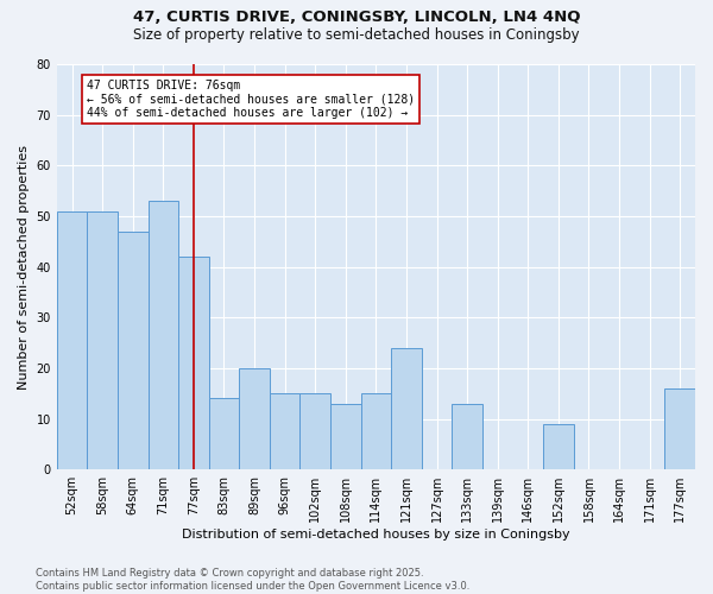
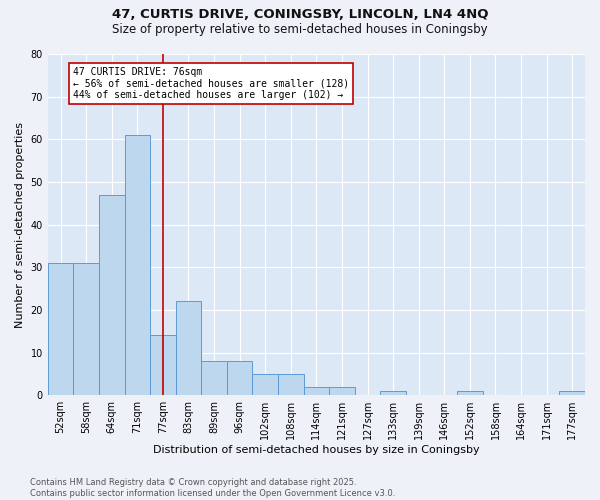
52sqm: 51 -> 31
58sqm: 51 -> 31
71sqm: 53 -> 61
77sqm: 42 -> 14
83sqm: 14 -> 22
89sqm: 20 -> 8
96sqm: 15 -> 8
102sqm: 15 -> 5
108sqm: 13 -> 5
114sqm: 15 -> 2
121sqm: 24 -> 2
133sqm: 13 -> 1
152sqm: 9 -> 1
177sqm: 16 -> 1
